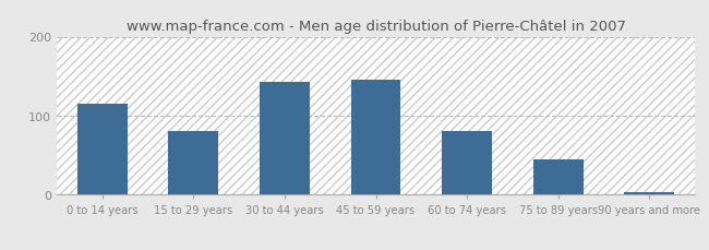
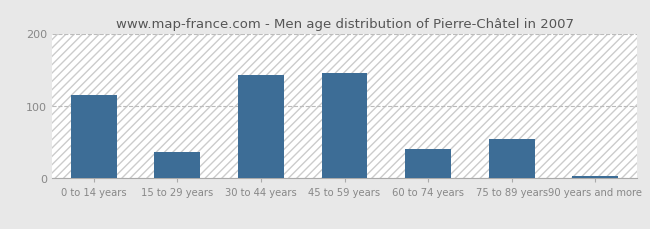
15 to 29 years: 80 -> 36
60 to 74 years: 80 -> 40
75 to 89 years: 45 -> 54
